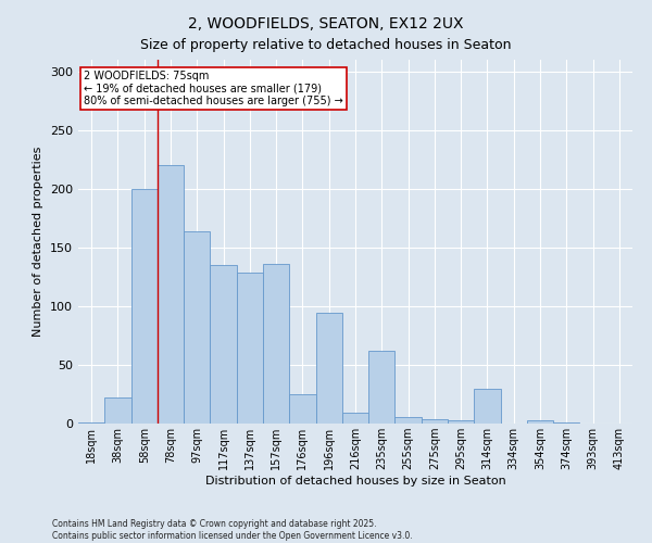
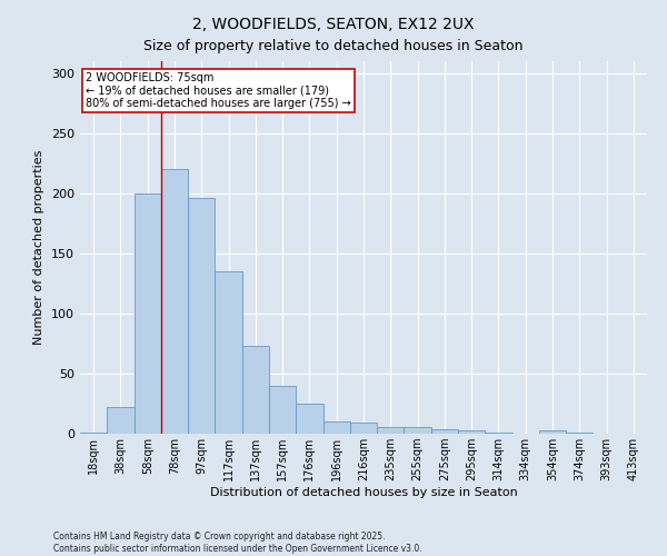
97sqm: 164 -> 196
137sqm: 129 -> 73
157sqm: 136 -> 40
196sqm: 94 -> 10
235sqm: 62 -> 6
314sqm: 30 -> 1
